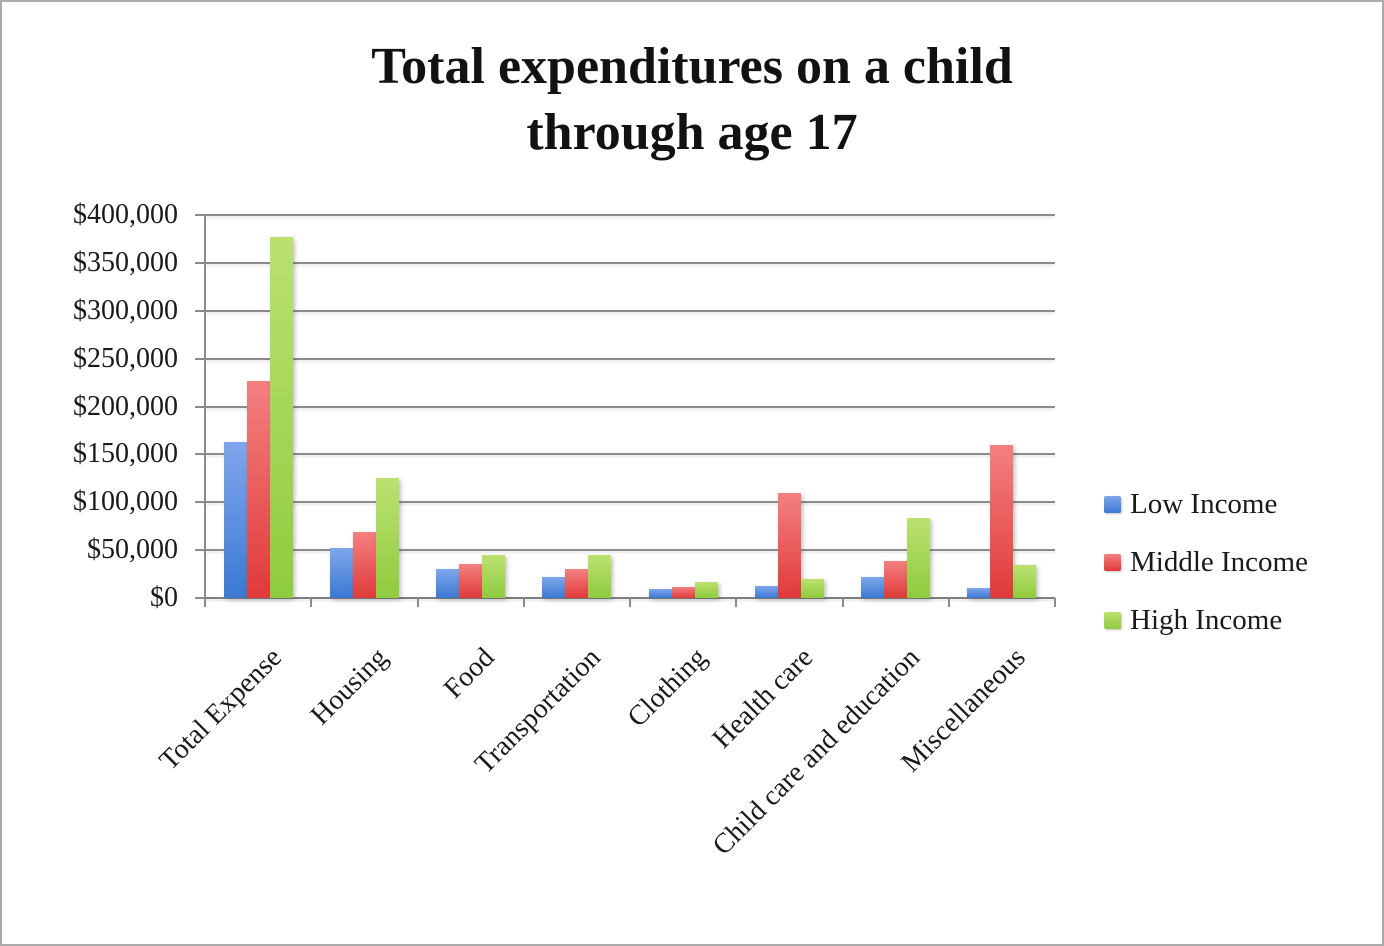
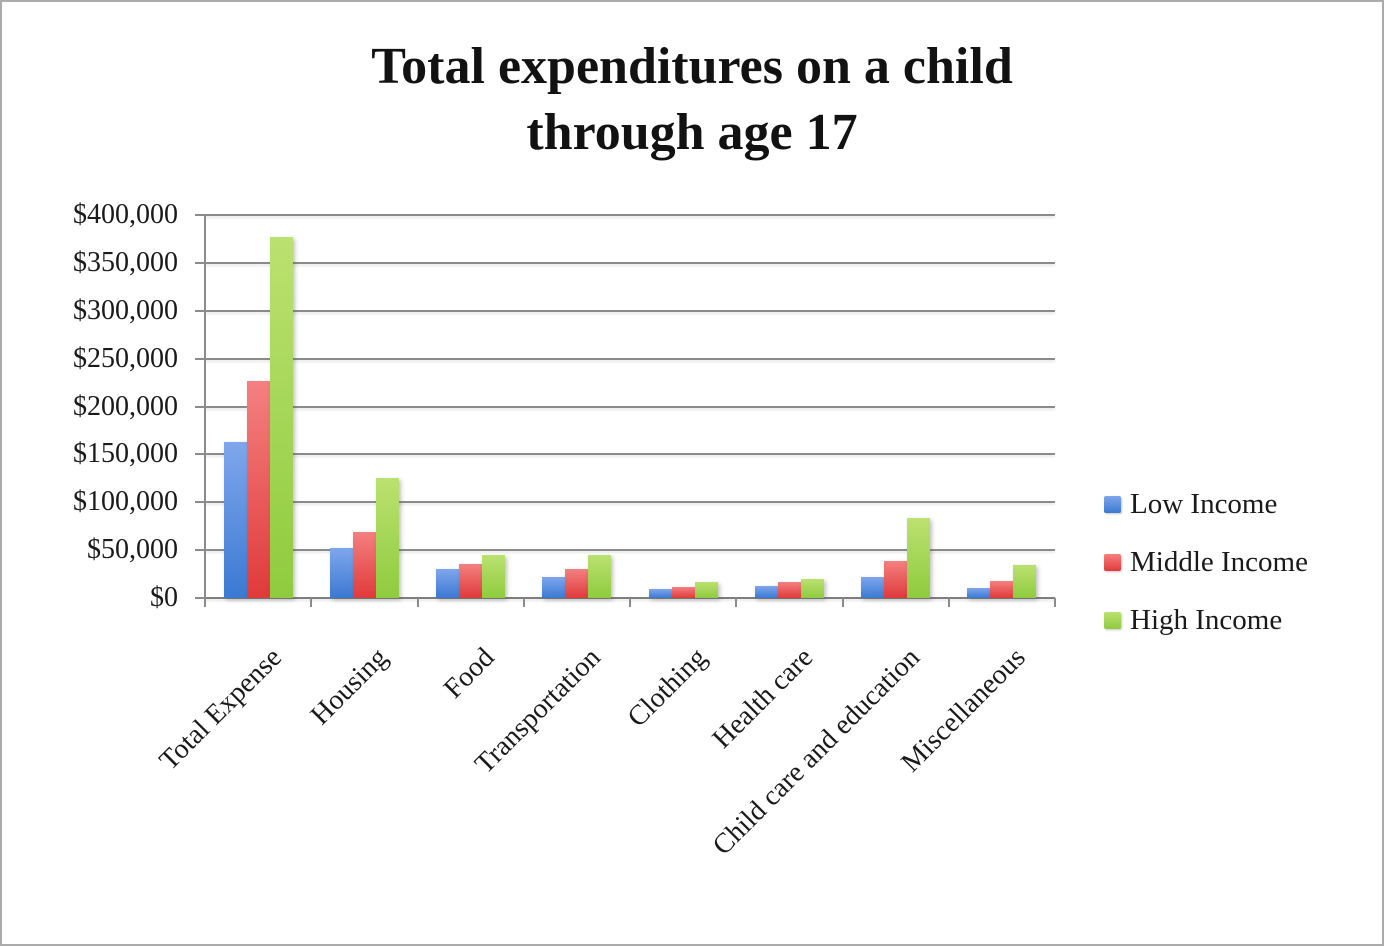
Middle Income/Health care: $110000 -> $20000
Middle Income/Miscellaneous: $160000 -> $20000
